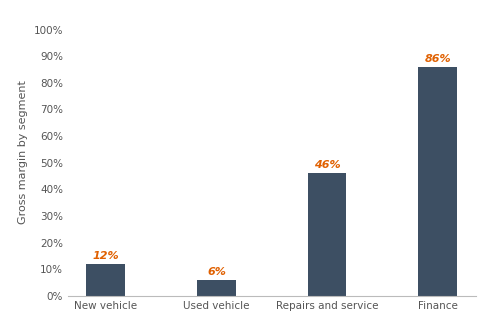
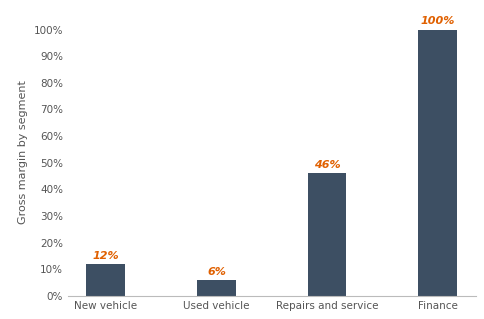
Finance: 86% -> 100%
